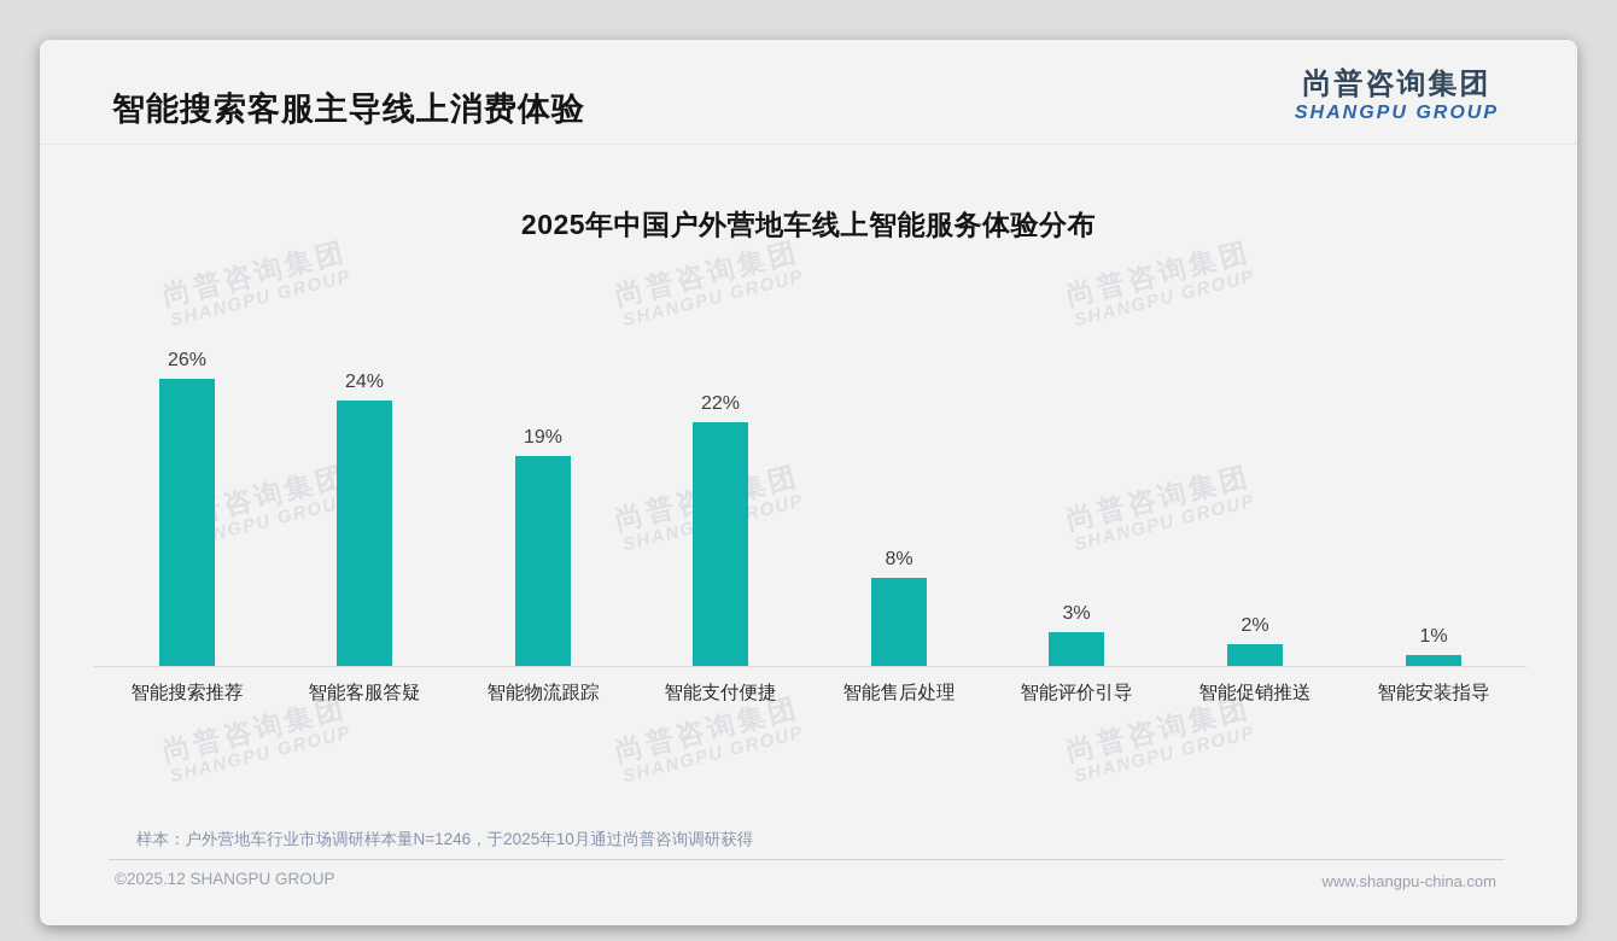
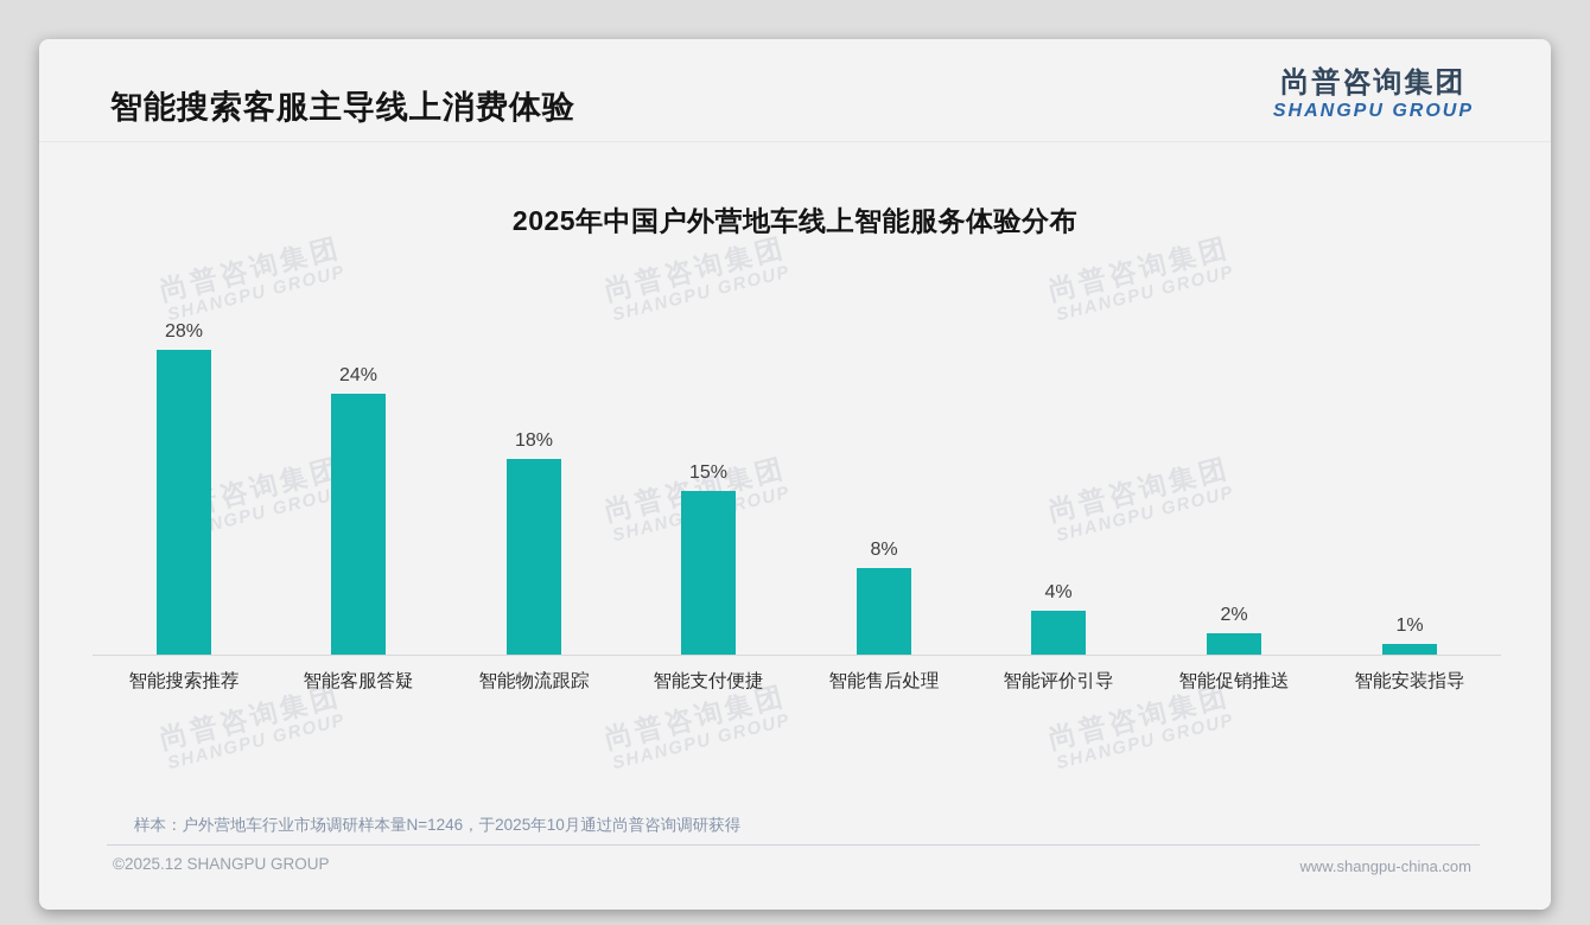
智能搜索推荐: 26% -> 28%
智能物流跟踪: 19% -> 18%
智能支付便捷: 22% -> 15%
智能评价引导: 3% -> 4%
